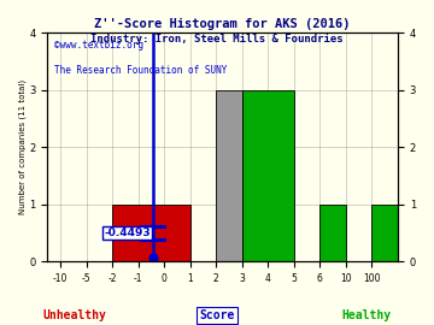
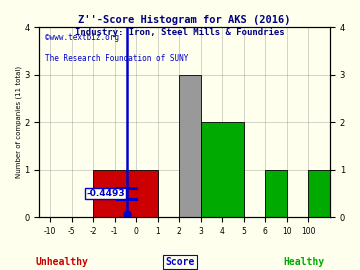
4: 3 -> 2
